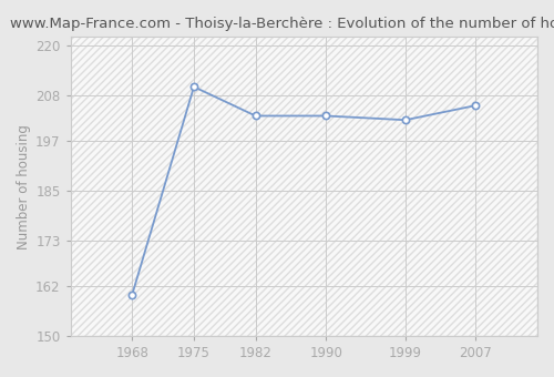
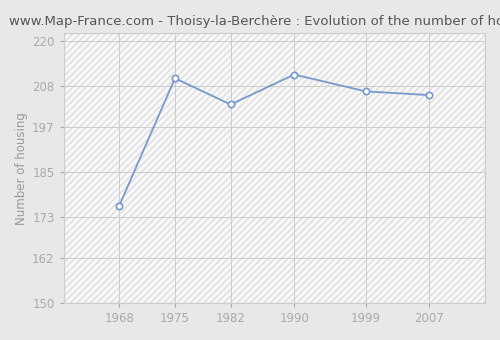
1968: 160.0 -> 176.0
1990: 203.0 -> 211.0
1999: 202.0 -> 206.5
